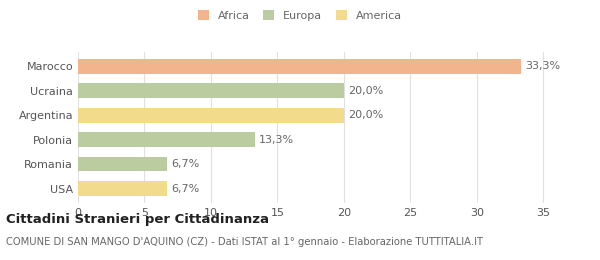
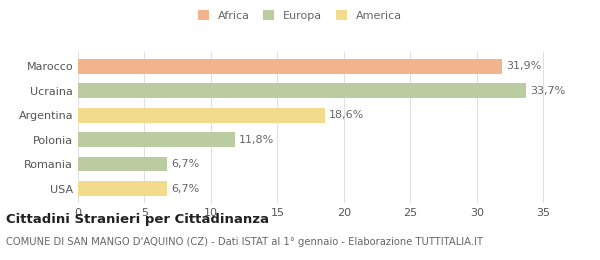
Marocco: 33,3% -> 31,9%
Ucraina: 20,0% -> 33,7%
Argentina: 20,0% -> 18,6%
Polonia: 13,3% -> 11,8%
